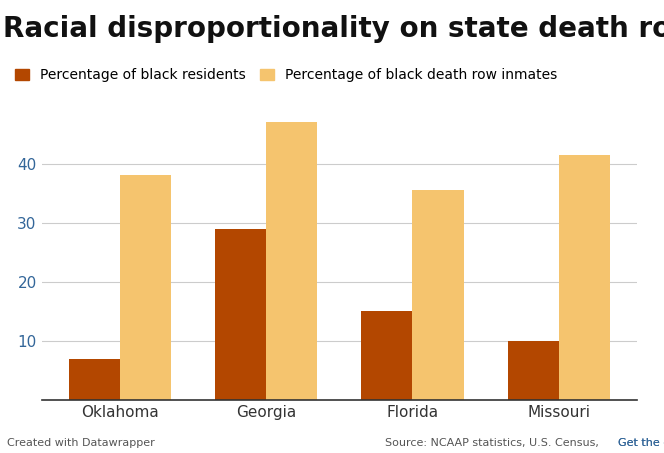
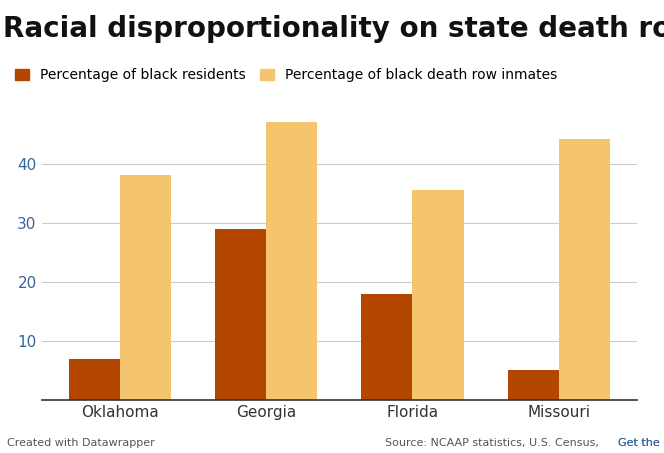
Percentage of black residents/Florida: 15 -> 18
Percentage of black residents/Missouri: 10 -> 5
Percentage of black death row inmates/Missouri: 41.5 -> 44.2
